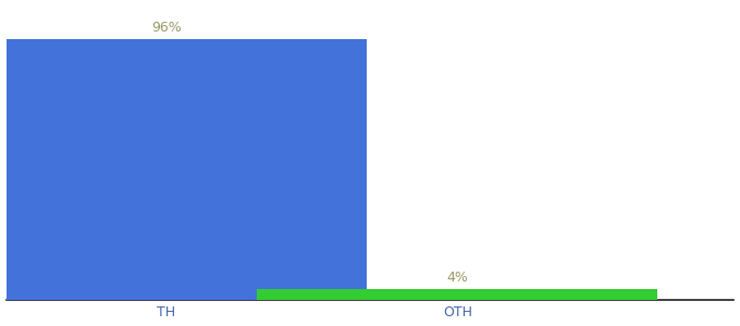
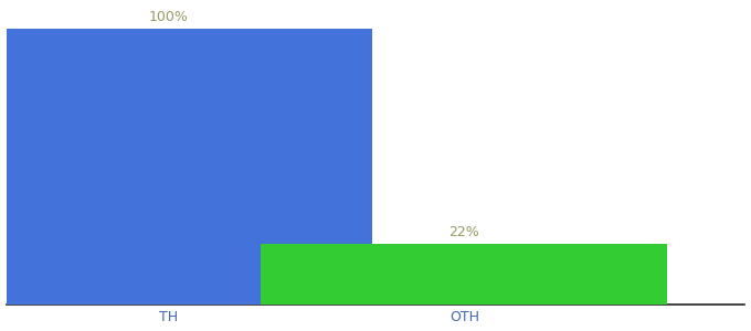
TH: 96% -> 100%
OTH: 4% -> 22%
